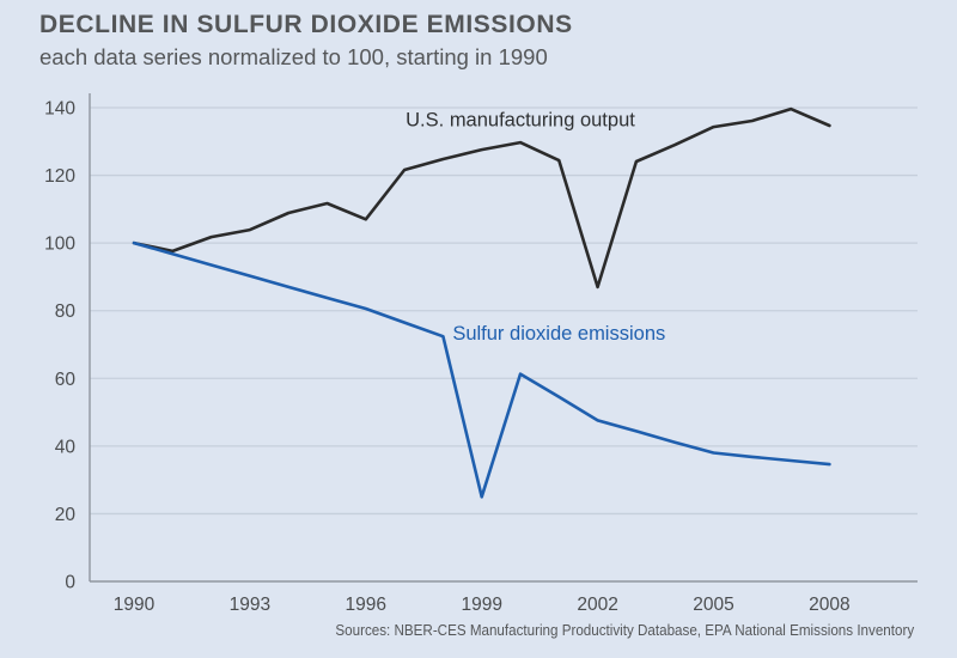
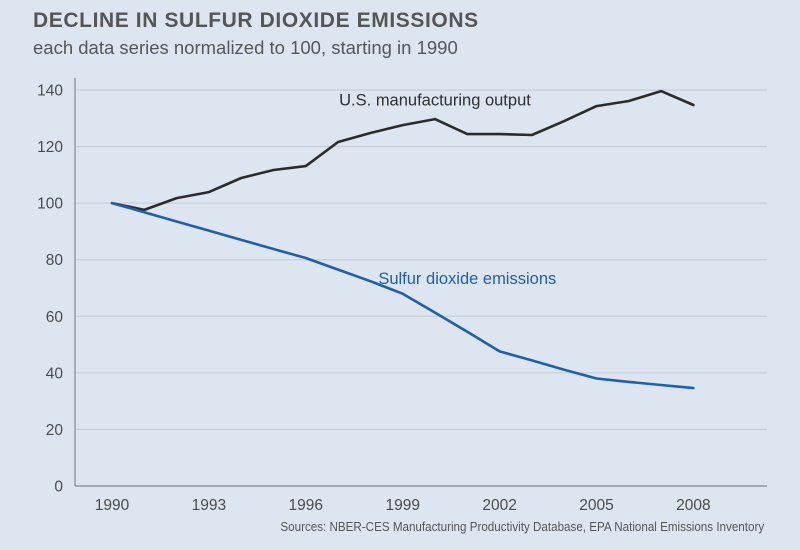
U.S. manufacturing output/1996: 107 -> 113
Sulfur dioxide emissions/1999: 25 -> 68
U.S. manufacturing output/2002: 87 -> 124
